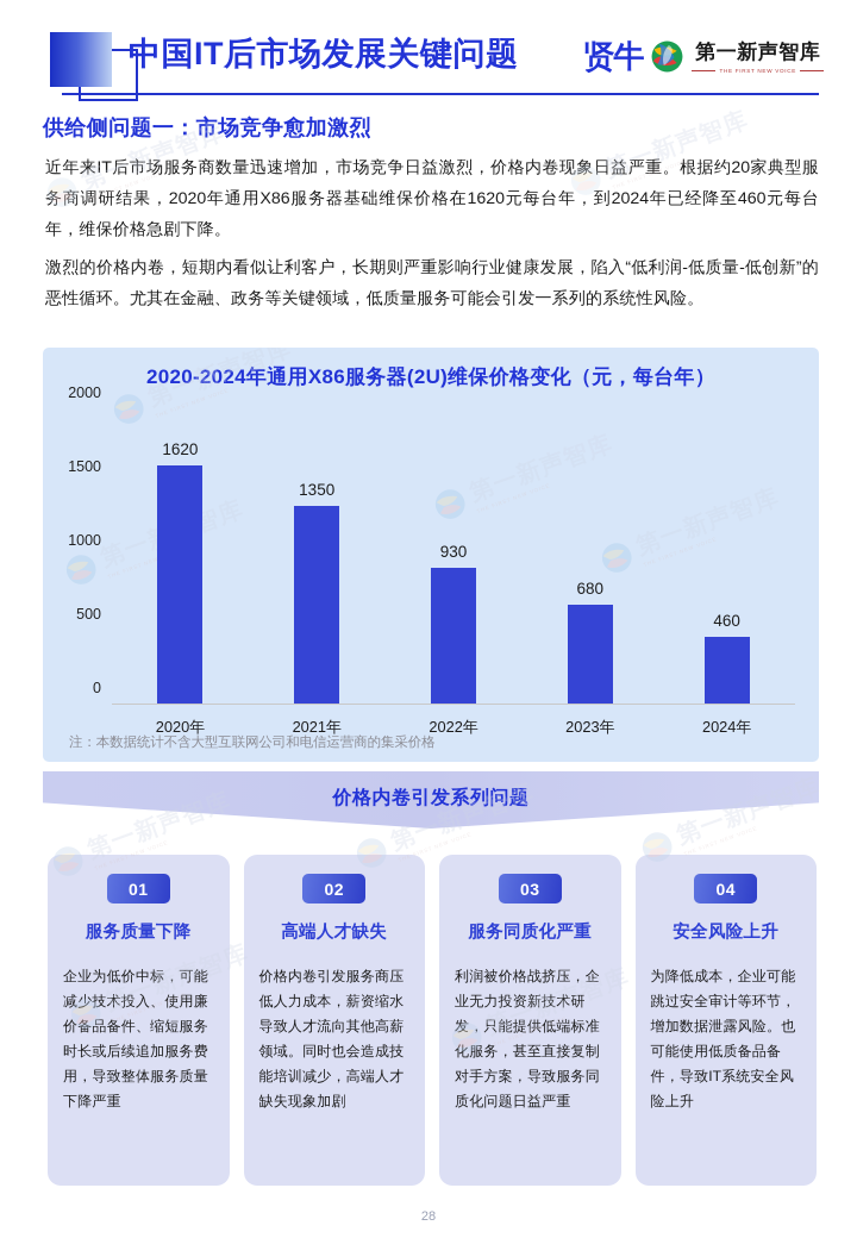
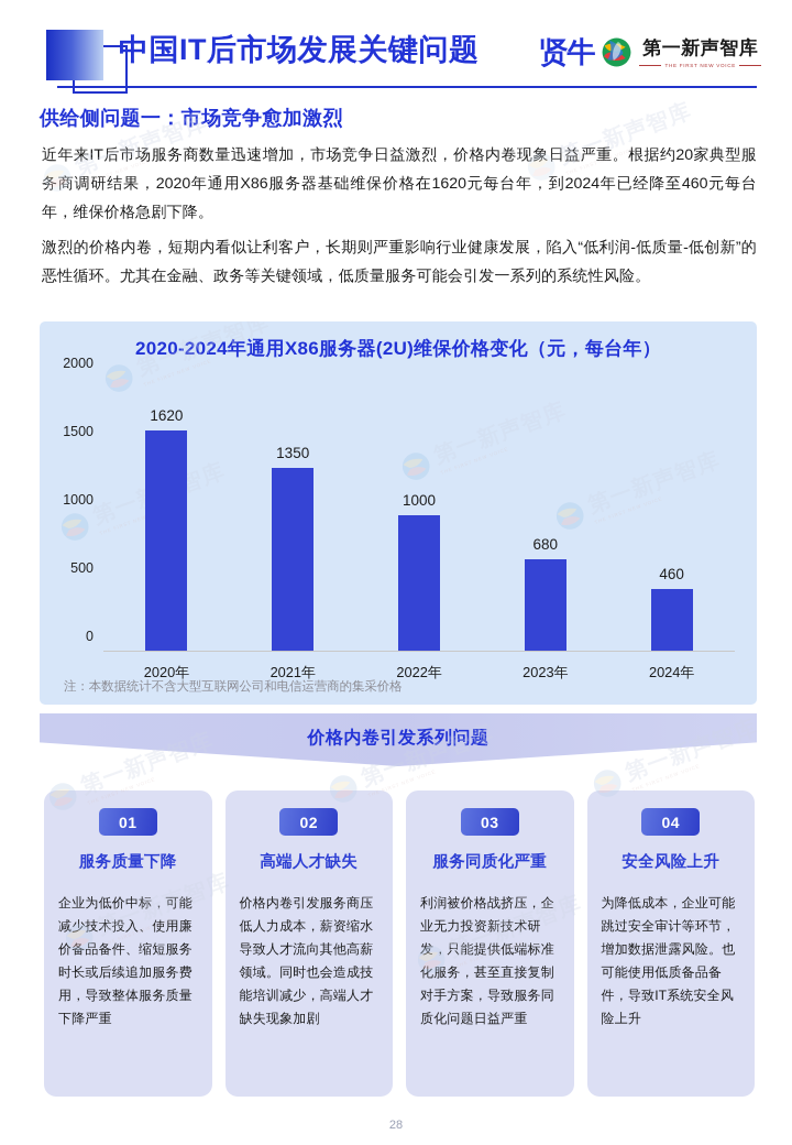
2022年: 930 -> 1000
